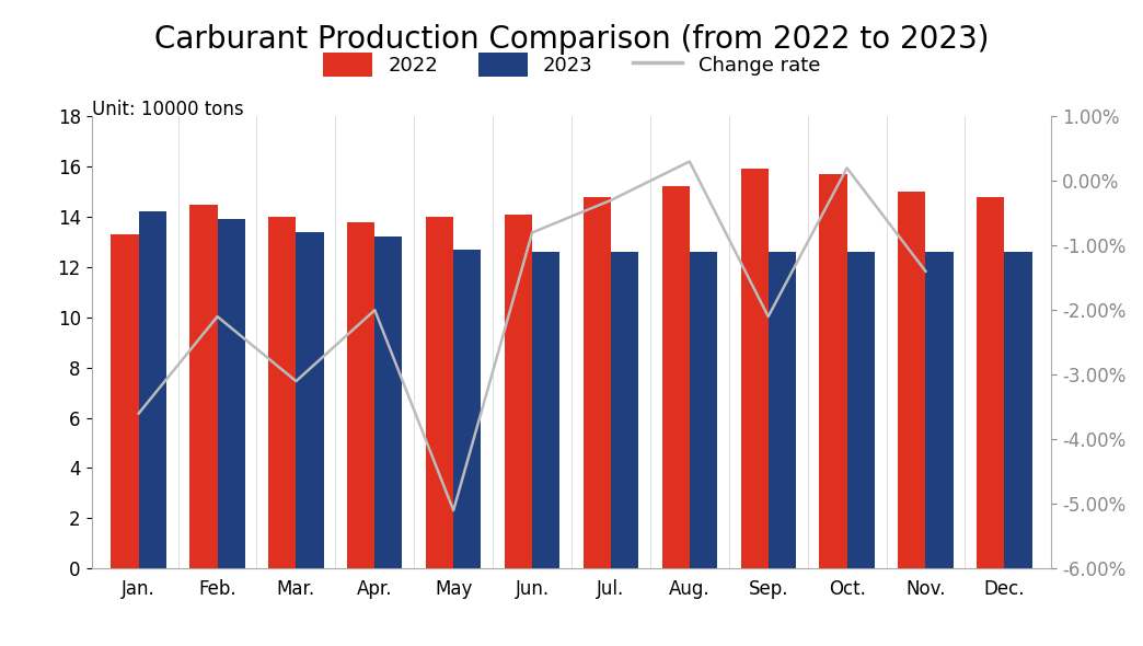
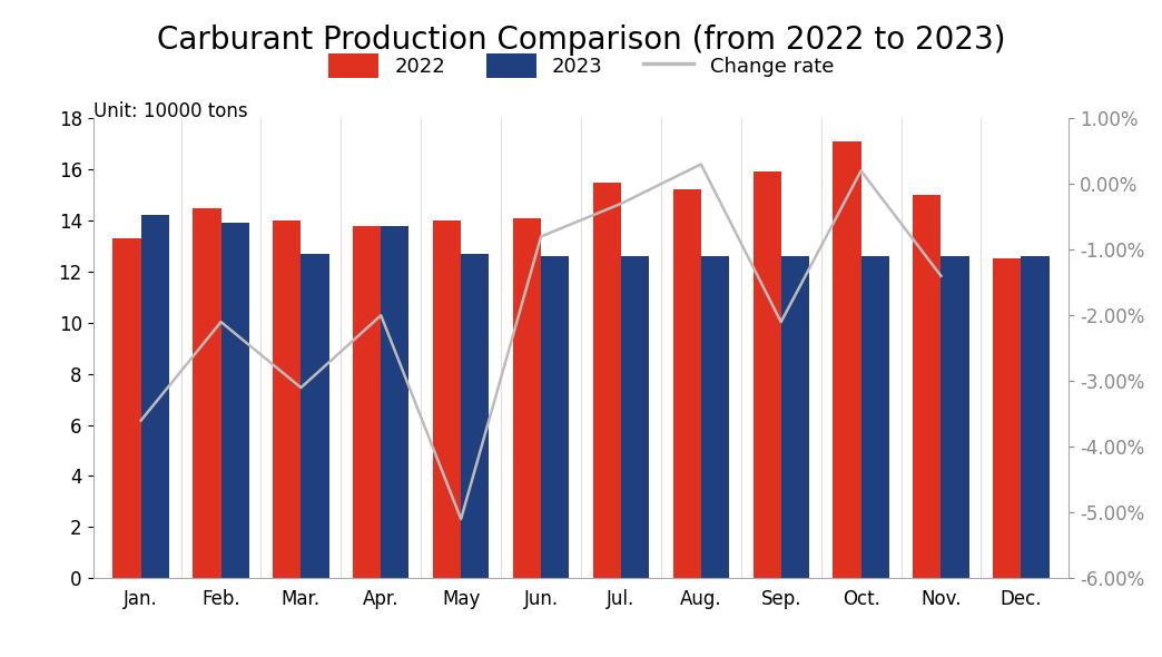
2023/Mar.: 13.4 -> 12.7
2023/Apr.: 13.2 -> 13.8
2022/Jul.: 14.8 -> 15.5
2022/Oct.: 15.7 -> 17.1
2022/Dec.: 14.8 -> 12.5
